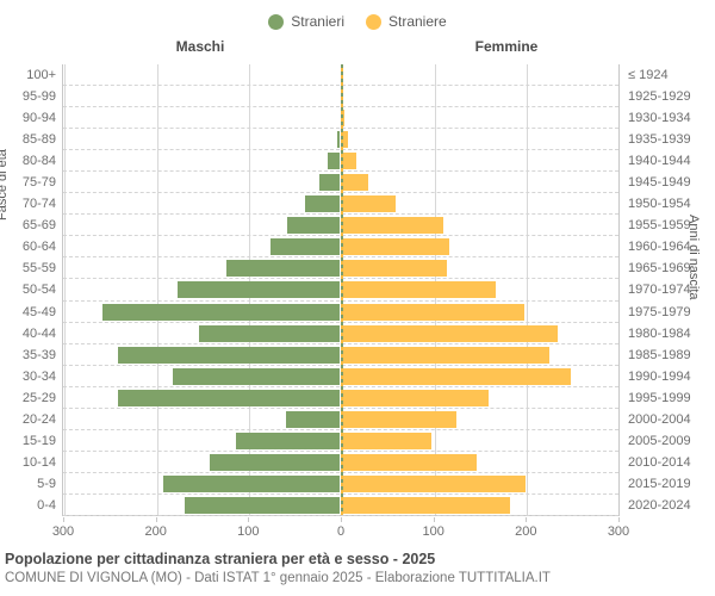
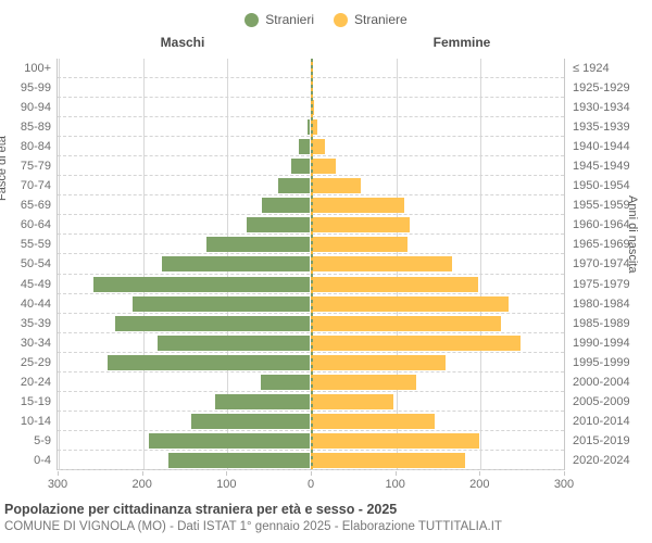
Stranieri/40-44: 150 -> 210
Stranieri/35-39: 240 -> 230
